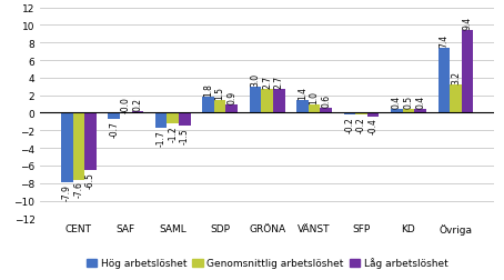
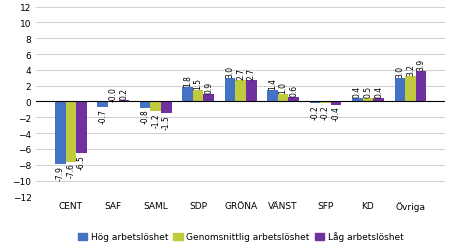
Hög arbetslöshet/SAML: -1.7 -> -0.8
Hög arbetslöshet/Övriga: 7.4 -> 3.0
Låg arbetslöshet/Övriga: 9.4 -> 3.9
